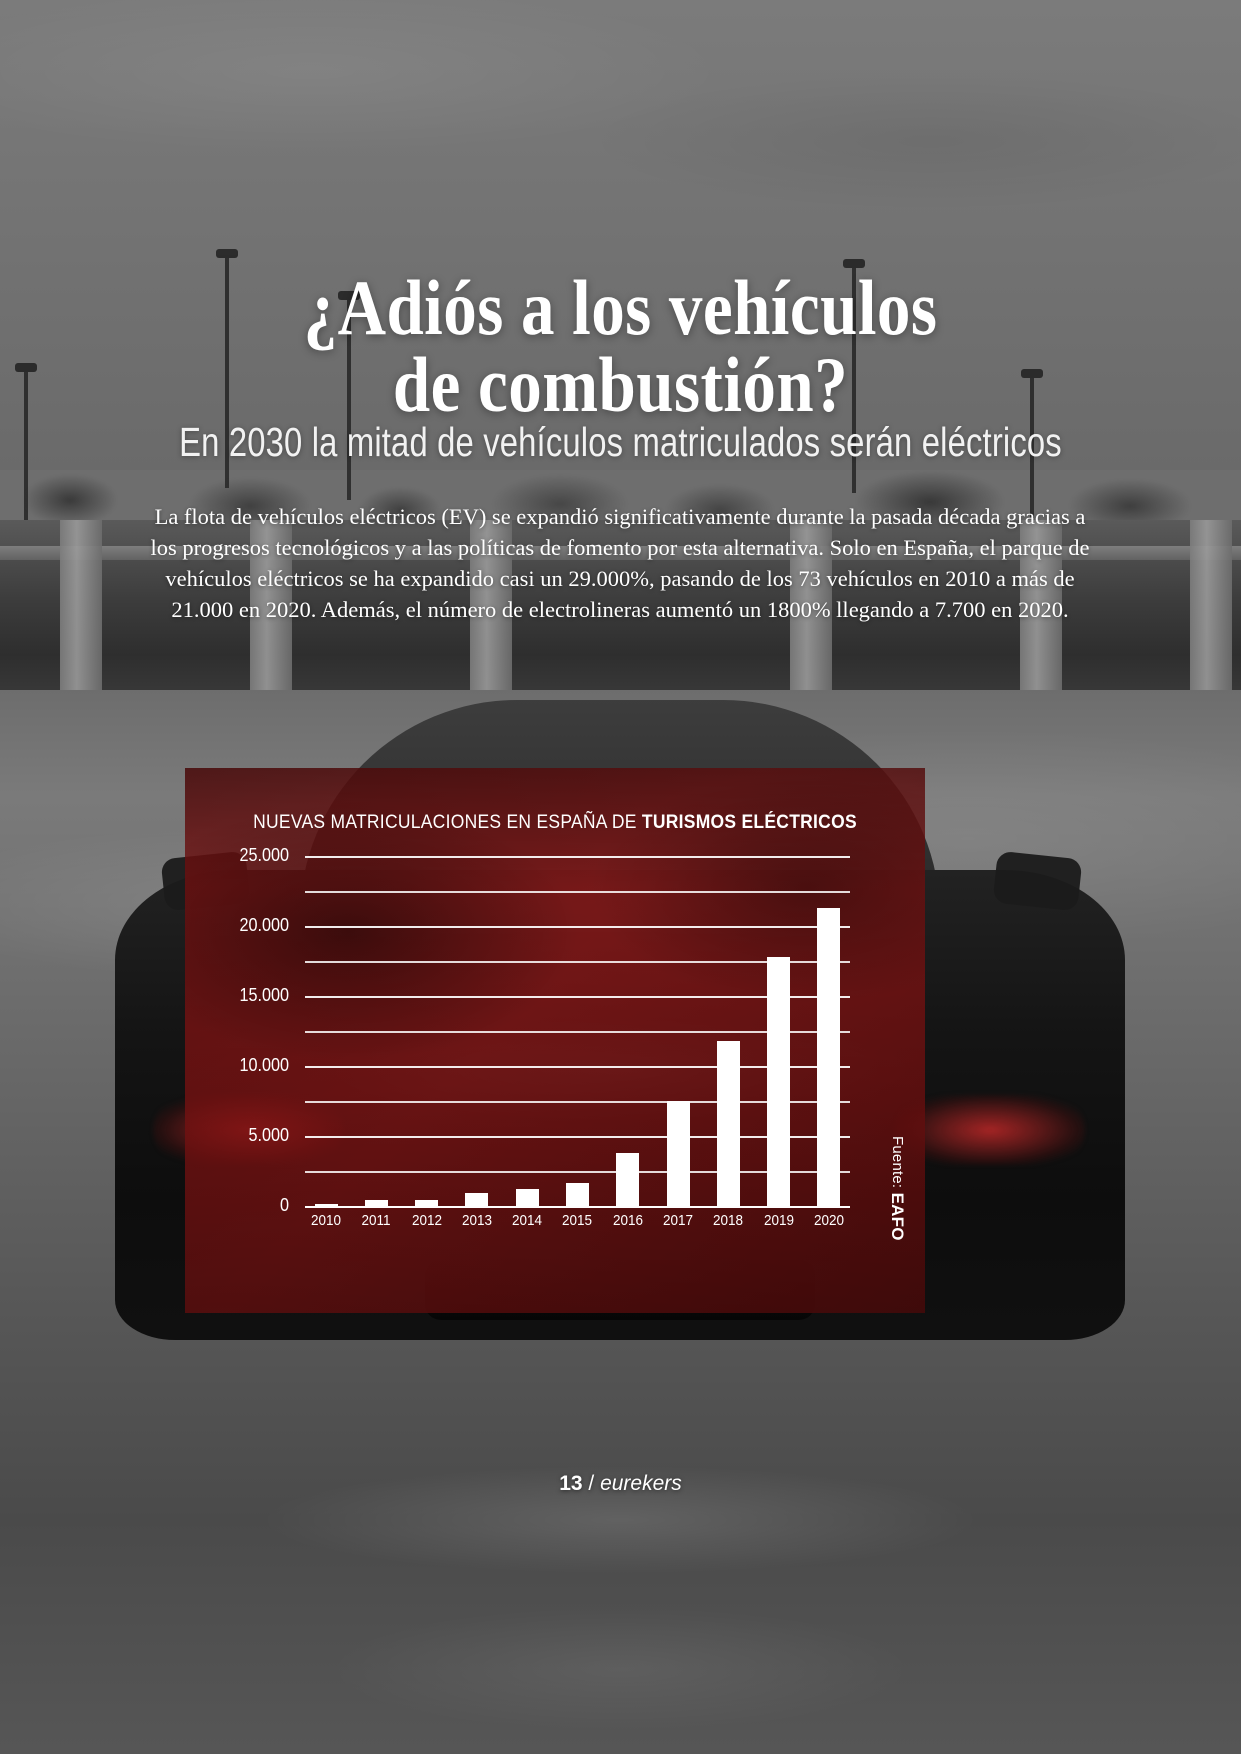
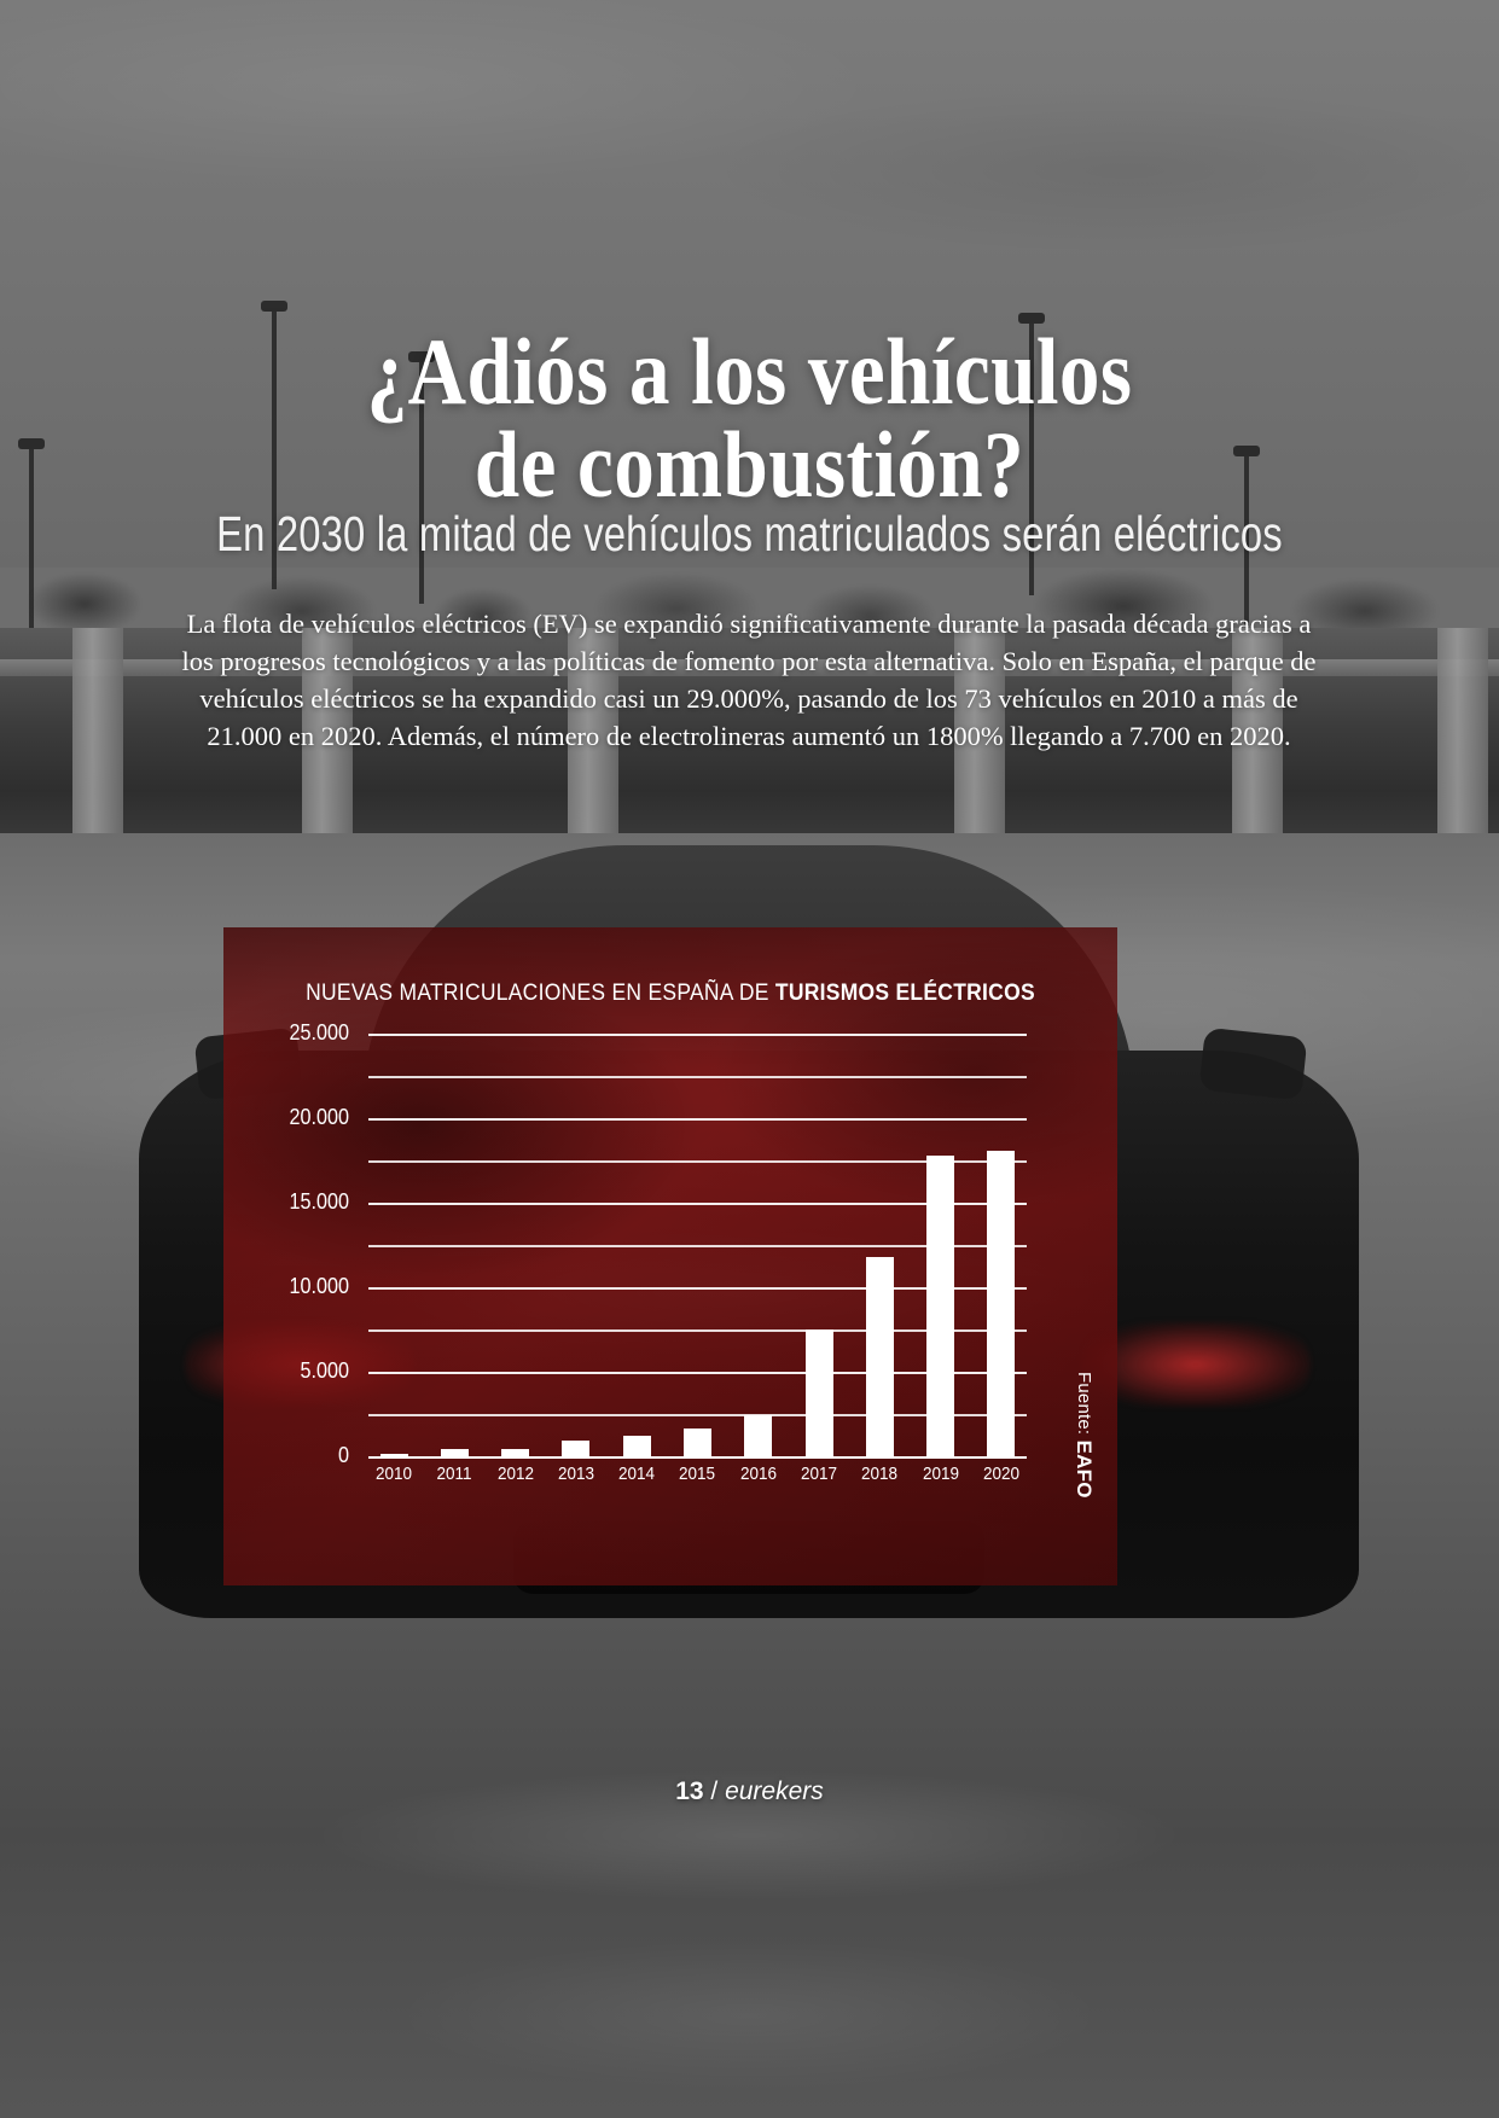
2016: 3800 -> 2400
2020: 21300 -> 18100
